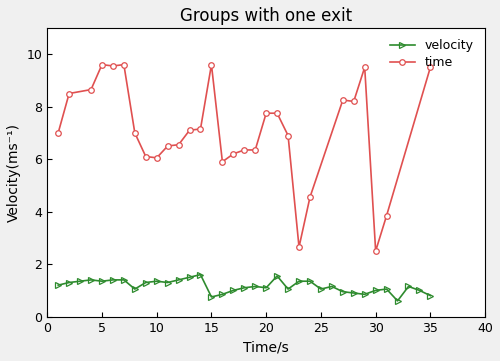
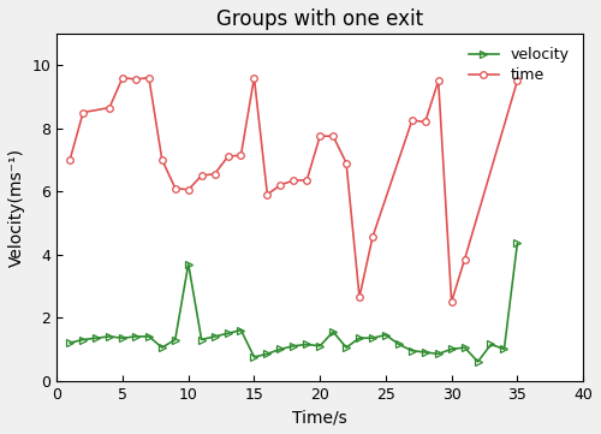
velocity/10: 1.35 -> 3.70
velocity/25: 1.05 -> 1.45
velocity/35: 0.80 -> 4.35
